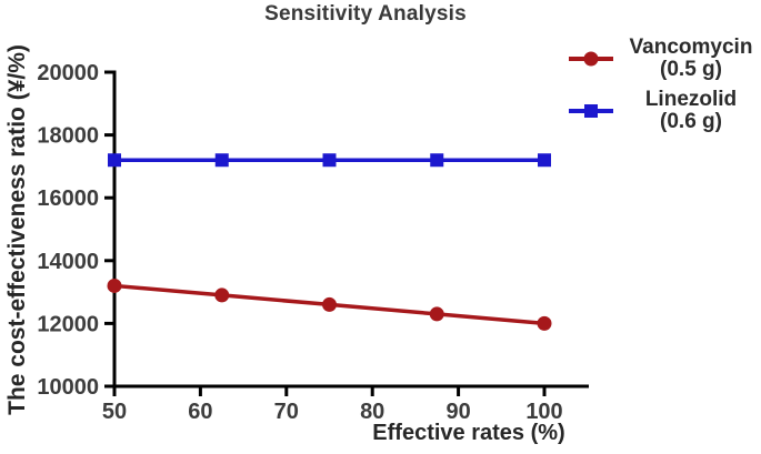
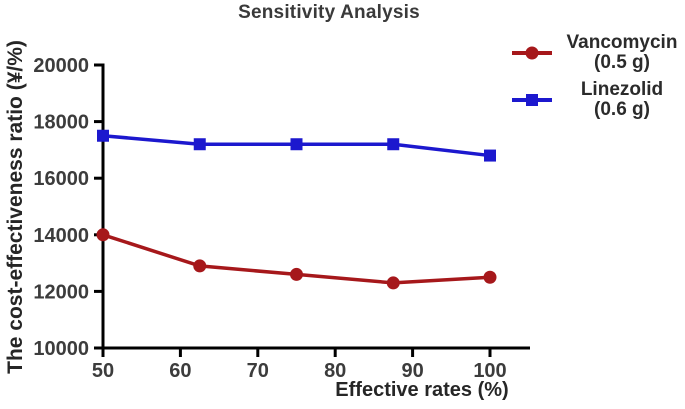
Vancomycin (0.5 g)/50: 13200 -> 14000
Linezolid (0.6 g)/50: 17200 -> 17500
Vancomycin (0.5 g)/100: 12000 -> 12500
Linezolid (0.6 g)/100: 17200 -> 16800
